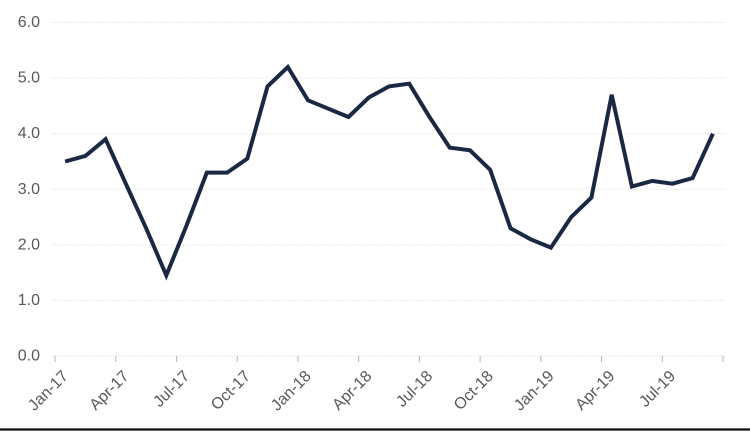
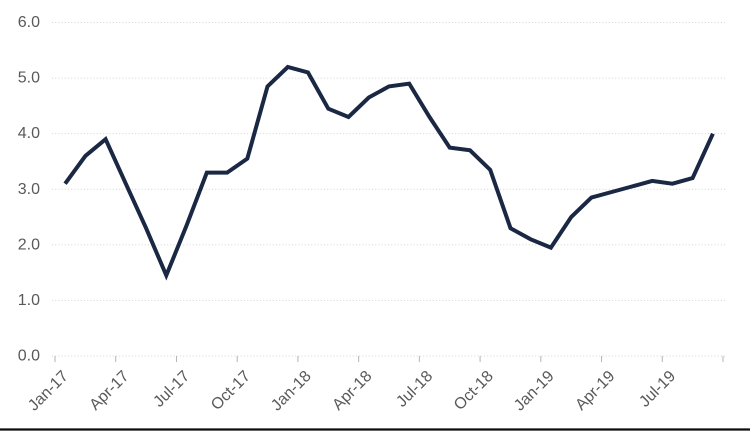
Jan-17: 3.5 -> 3.1
Jan-18: 4.6 -> 5.1
Apr-19: 4.7 -> 3.0
